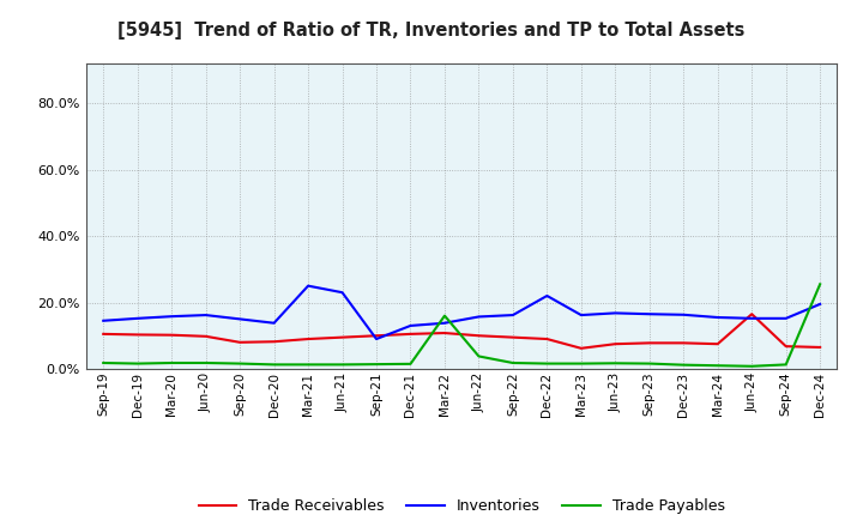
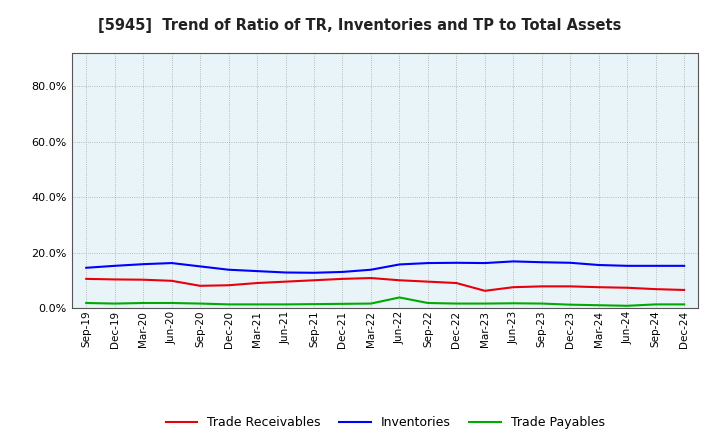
Inventories/Mar-21: 25.0% -> 13.3%
Inventories/Jun-21: 23.0% -> 12.8%
Inventories/Sep-21: 9.0% -> 12.7%
Trade Payables/Mar-22: 16.0% -> 1.6%
Inventories/Dec-22: 22.0% -> 16.3%
Trade Receivables/Jun-24: 16.5% -> 7.3%
Inventories/Dec-24: 19.5% -> 15.2%
Trade Payables/Dec-24: 25.5% -> 1.3%
